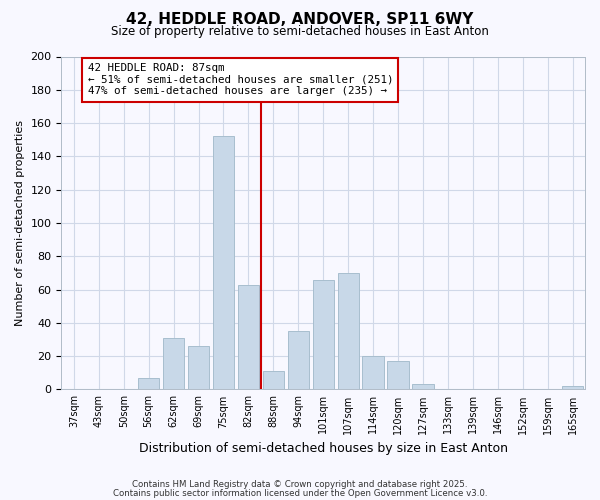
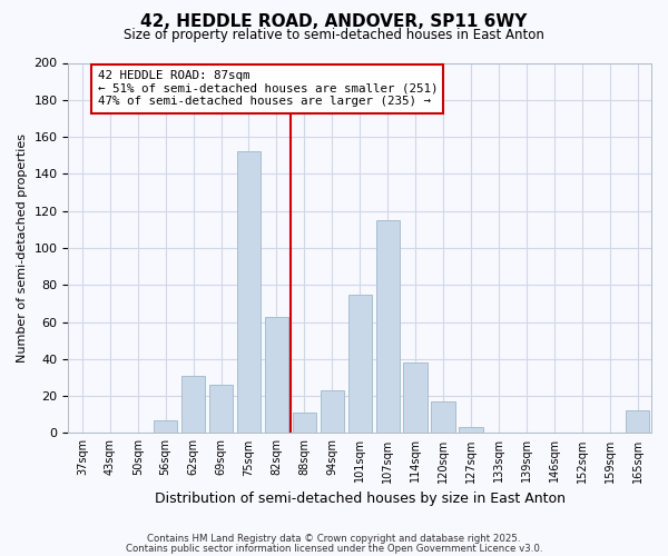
94sqm: 35 -> 23
101sqm: 66 -> 75
107sqm: 70 -> 115
114sqm: 20 -> 38
165sqm: 2 -> 12
